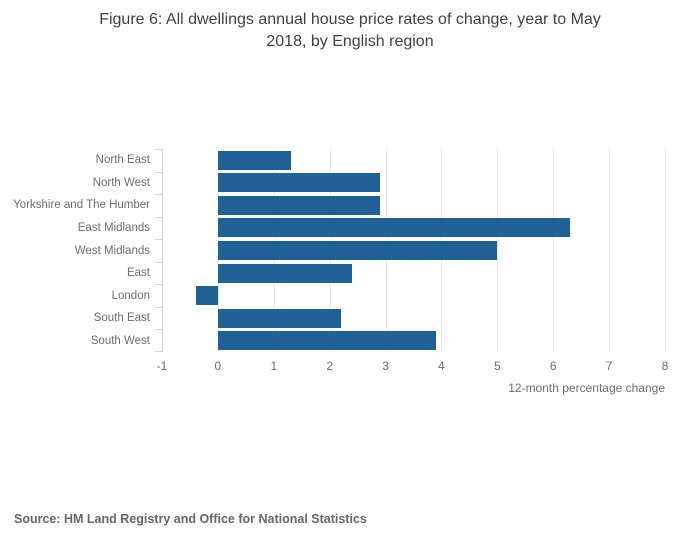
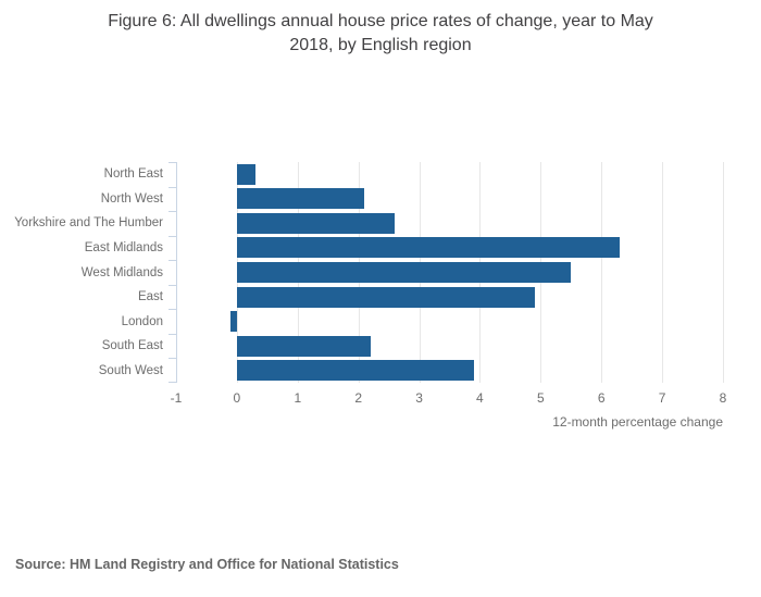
North East: 1.3 -> 0.3
North West: 2.9 -> 2.1
Yorkshire and The Humber: 2.9 -> 2.6
West Midlands: 5.0 -> 5.5
East: 2.4 -> 4.9
London: -0.4 -> -0.1
